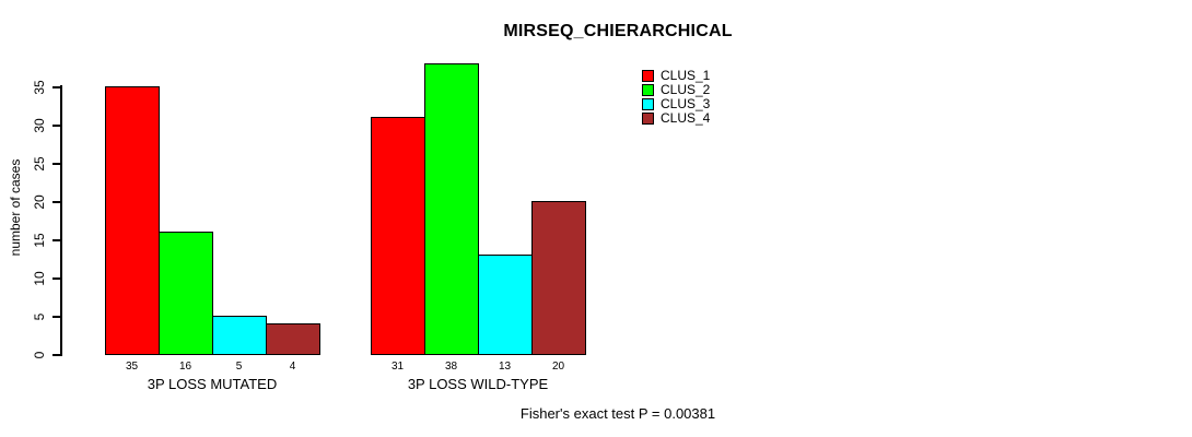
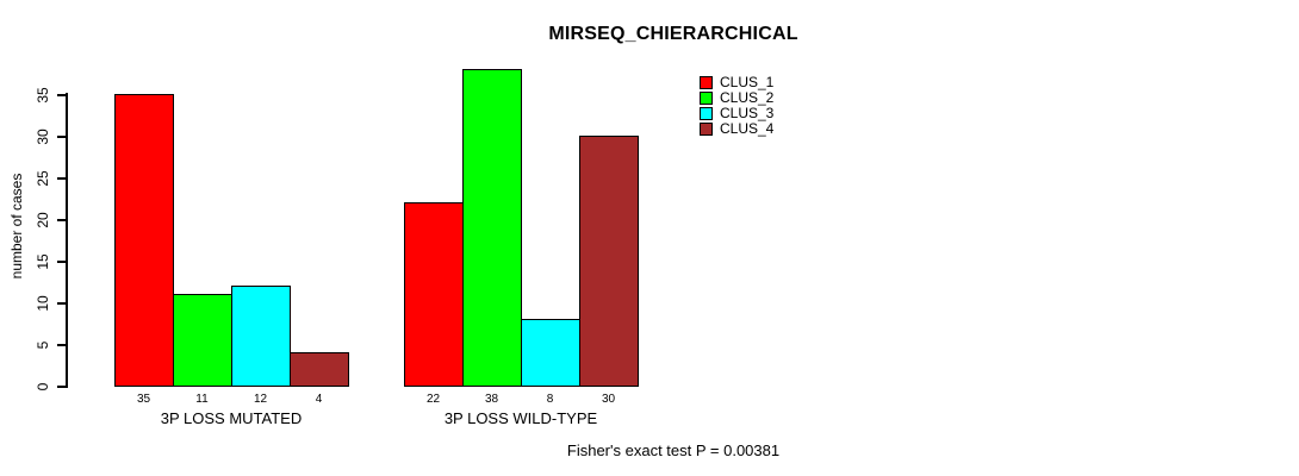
CLUS_2/3P LOSS MUTATED: 16 -> 11
CLUS_3/3P LOSS MUTATED: 5 -> 12
CLUS_1/3P LOSS WILD-TYPE: 31 -> 22
CLUS_3/3P LOSS WILD-TYPE: 13 -> 8
CLUS_4/3P LOSS WILD-TYPE: 20 -> 30
